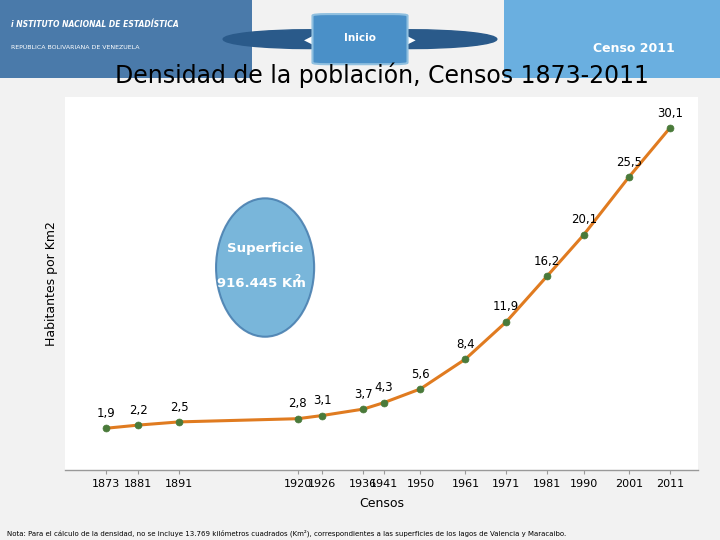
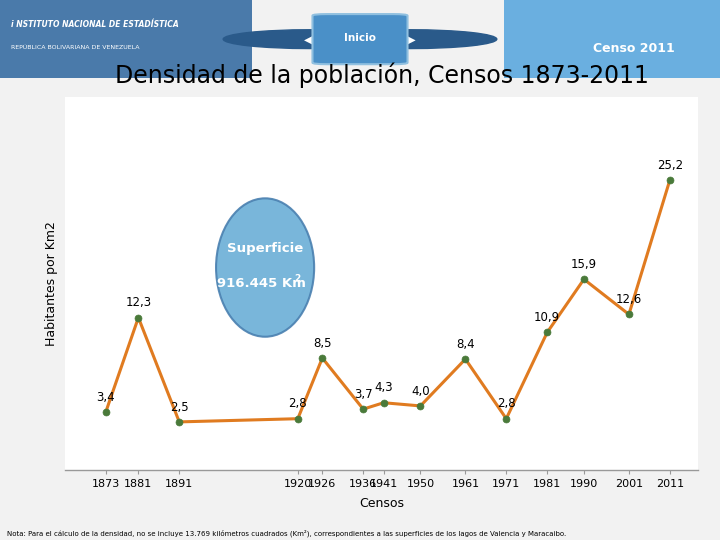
1873: 1,9 -> 3,4
1881: 2,2 -> 12,3
1926: 3,1 -> 8,5
1950: 5,6 -> 4,0
1971: 11,9 -> 2,8
1981: 16,2 -> 10,9
1990: 20,1 -> 15,9
2001: 25,5 -> 12,6
2011: 30,1 -> 25,2
